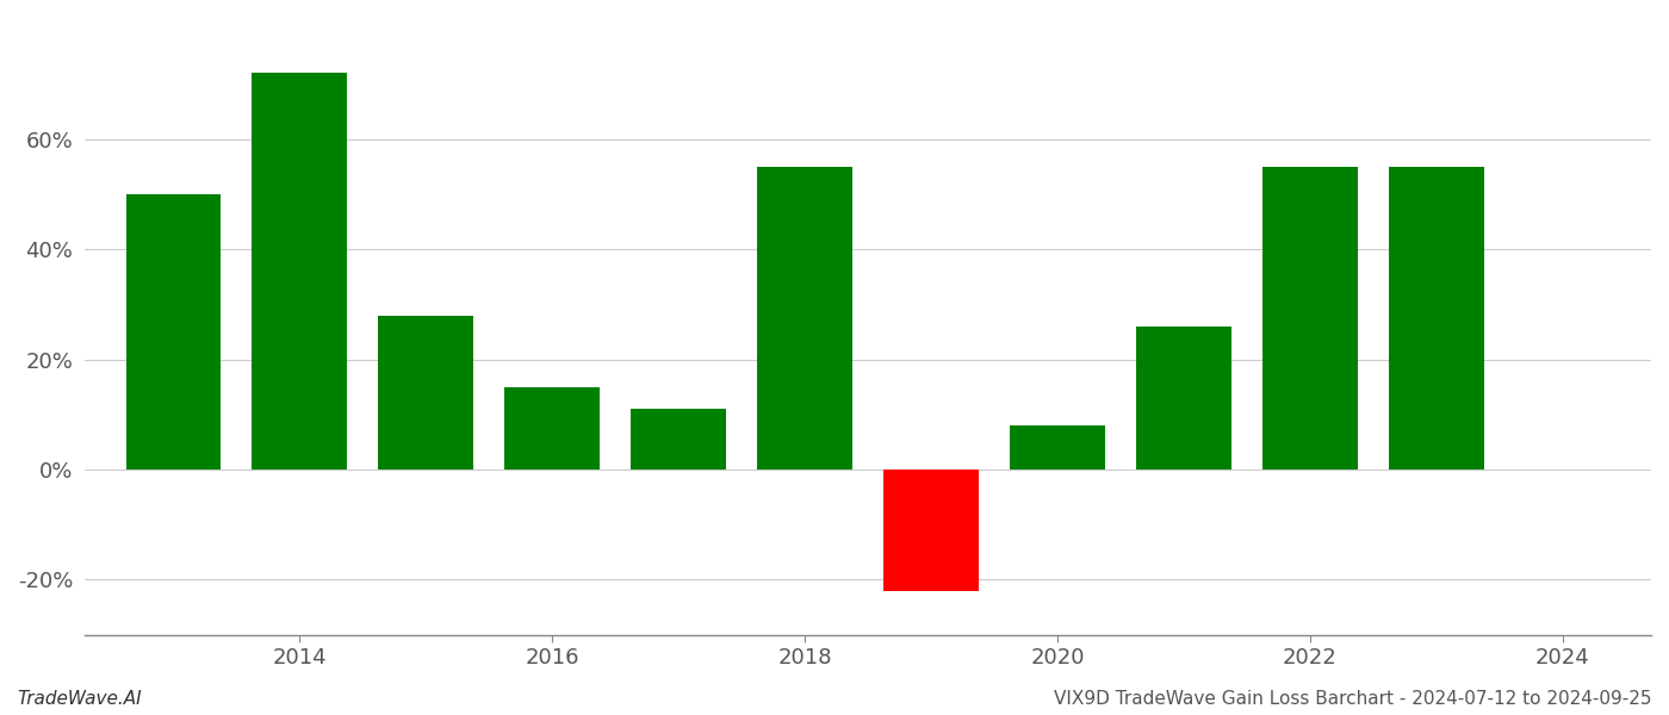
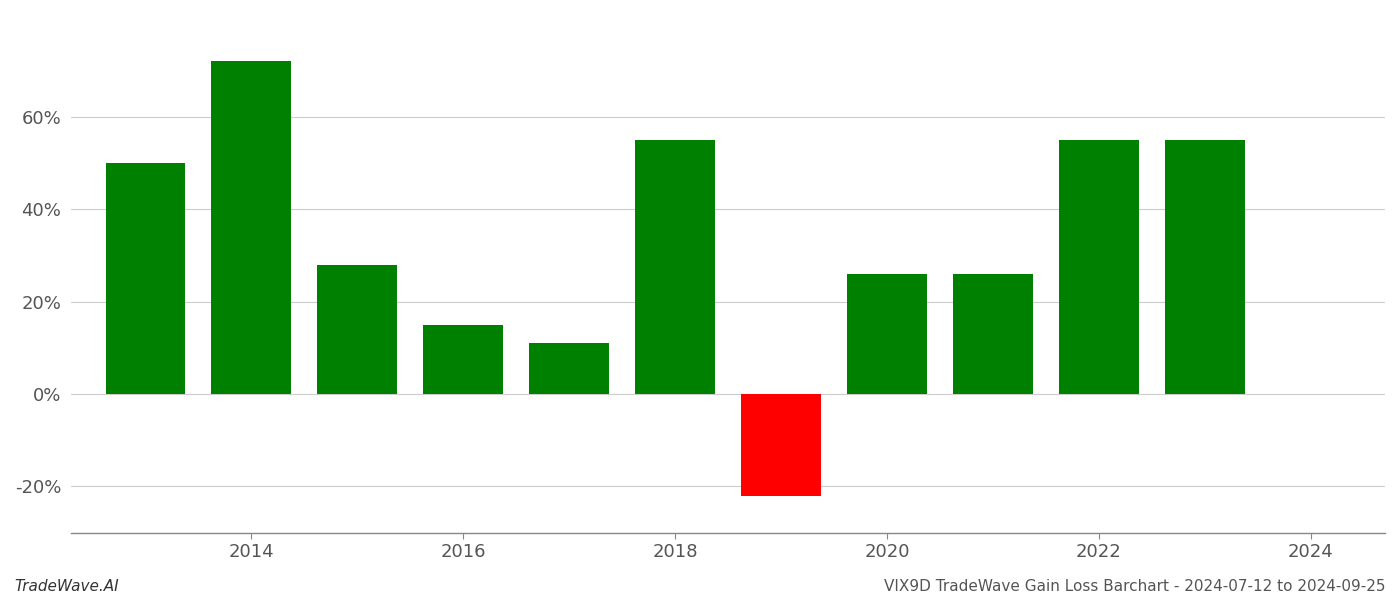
2020: 8% -> 26%
